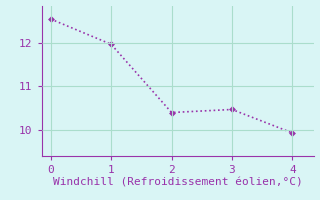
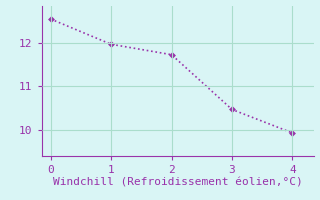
2: 10.40 -> 11.73
